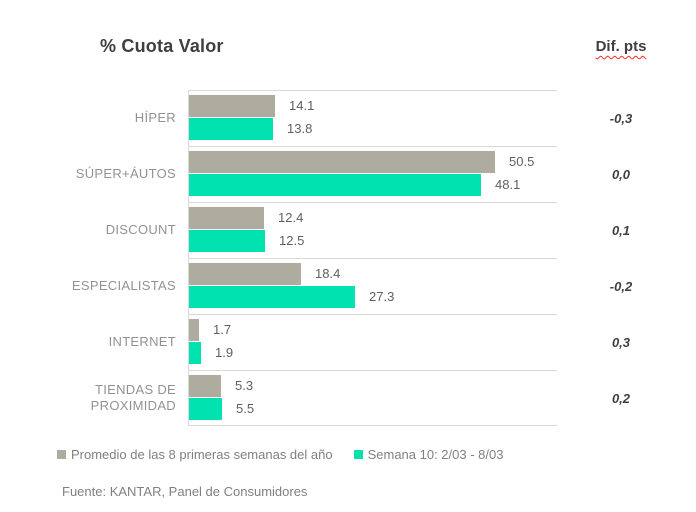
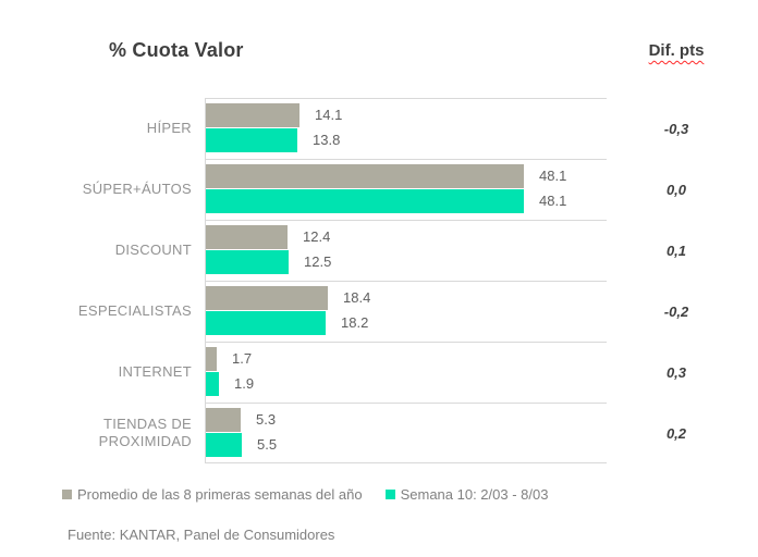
Promedio de las 8 primeras semanas del año/SÚPER+ÁUTOS: 50.5 -> 48.1
Semana 10: 2/03 - 8/03/ESPECIALISTAS: 27.3 -> 18.2
